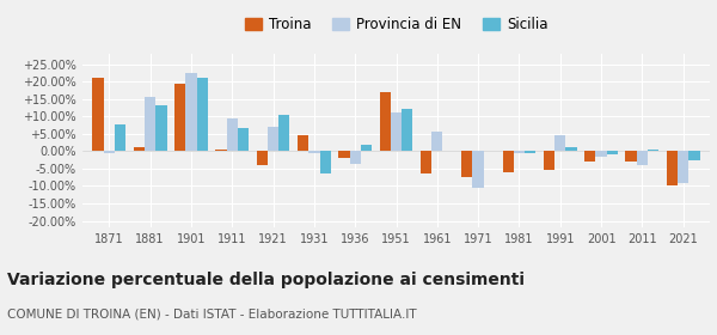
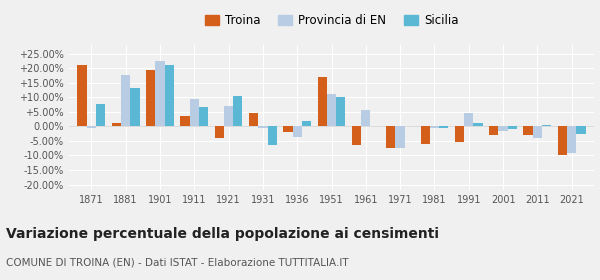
Provincia di EN/1881: 15.5% -> 17.5%
Troina/1911: 0.5% -> 3.5%
Sicilia/1951: 12.0% -> 10.0%
Provincia di EN/1971: -10.5% -> -7.5%
